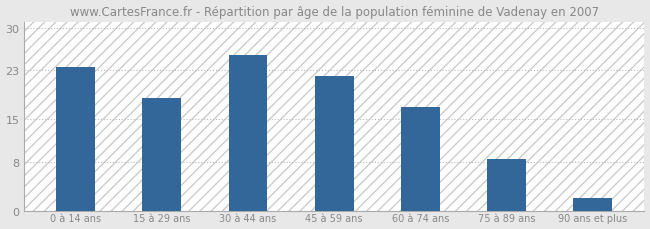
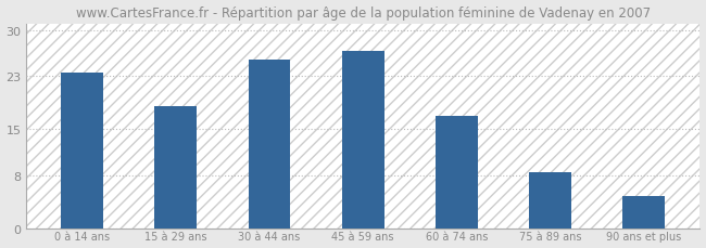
45 à 59 ans: 22.0 -> 26.8
90 ans et plus: 2.0 -> 4.8
